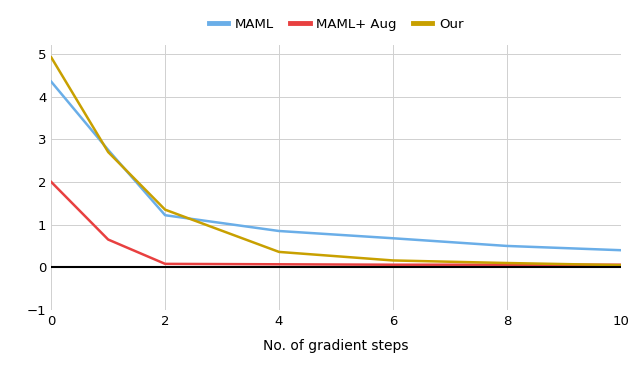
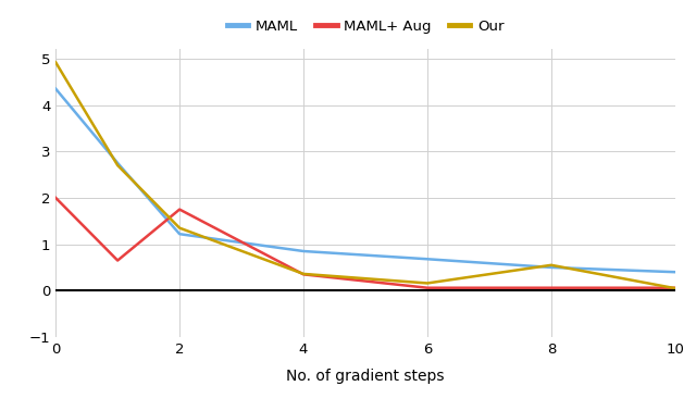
MAML+ Aug/2: 0.08 -> 1.75
MAML+ Aug/4: 0.07 -> 0.35
Our/8: 0.10 -> 0.55
